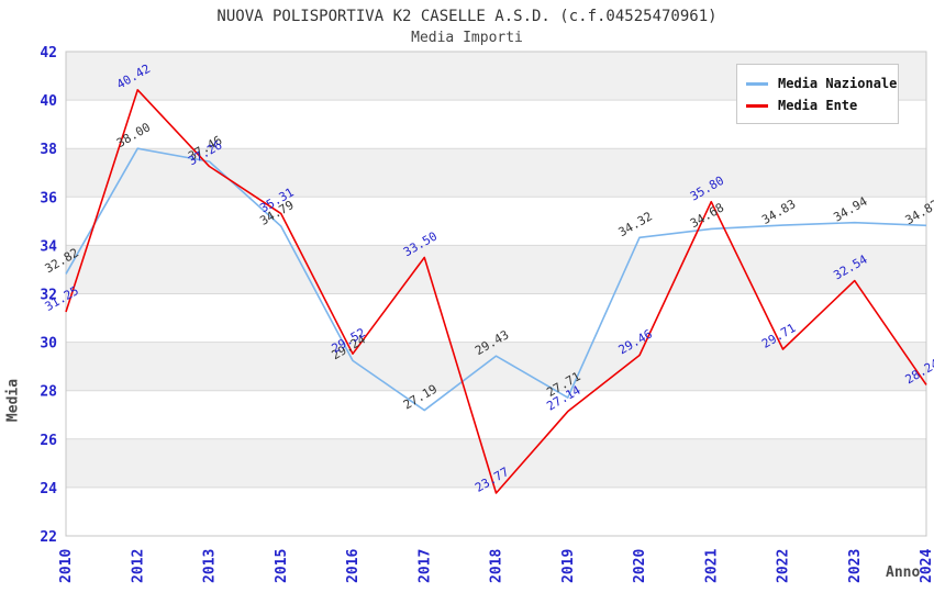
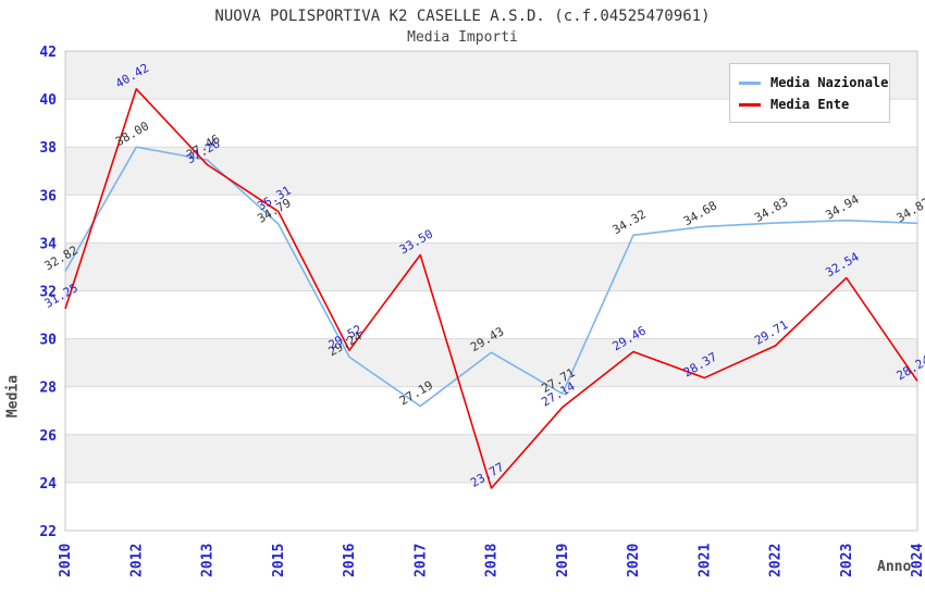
Media Ente/2021: 35.80 -> 28.37
